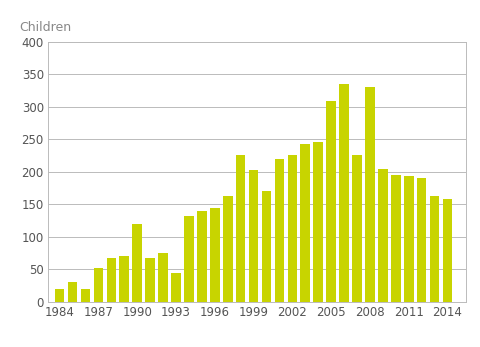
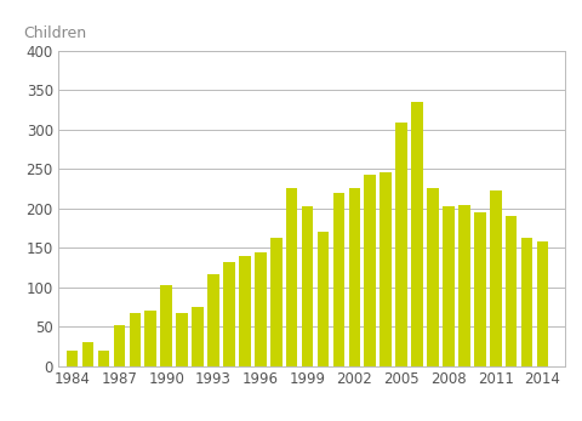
1990: 120 -> 103
1993: 44 -> 117
2008: 330 -> 203
2011: 194 -> 222
